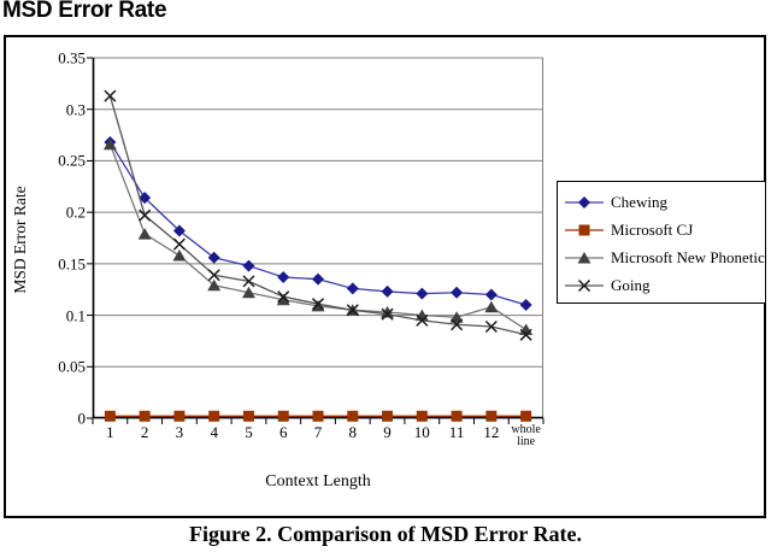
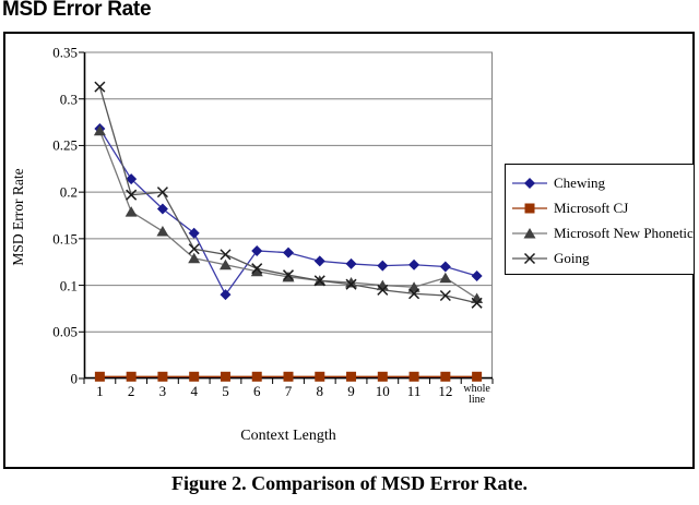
Going/3: 0.17 -> 0.20
Chewing/5: 0.15 -> 0.09
